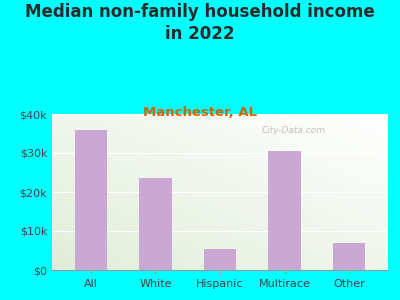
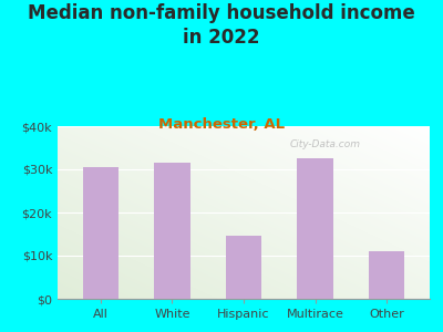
All: $36.0k -> $30.5k
White: $23.5k -> $31.5k
Hispanic: $5.5k -> $14.5k
Multirace: $30.5k -> $32.5k
Other: $7.0k -> $11.0k
